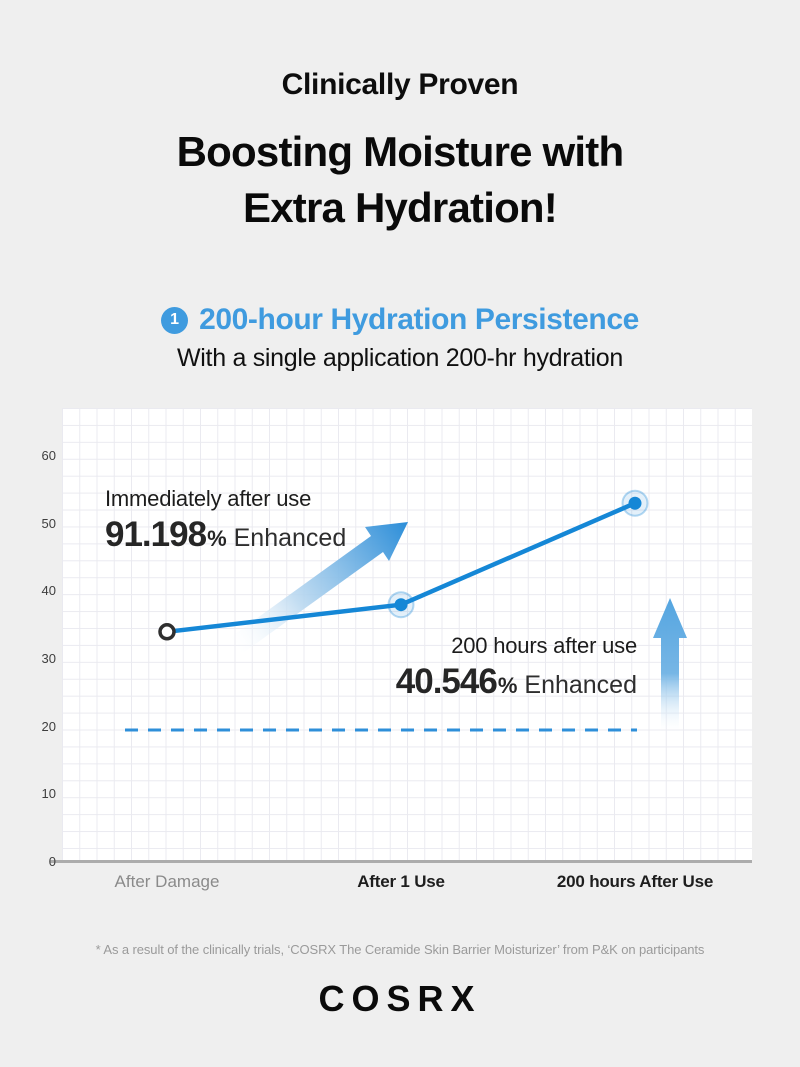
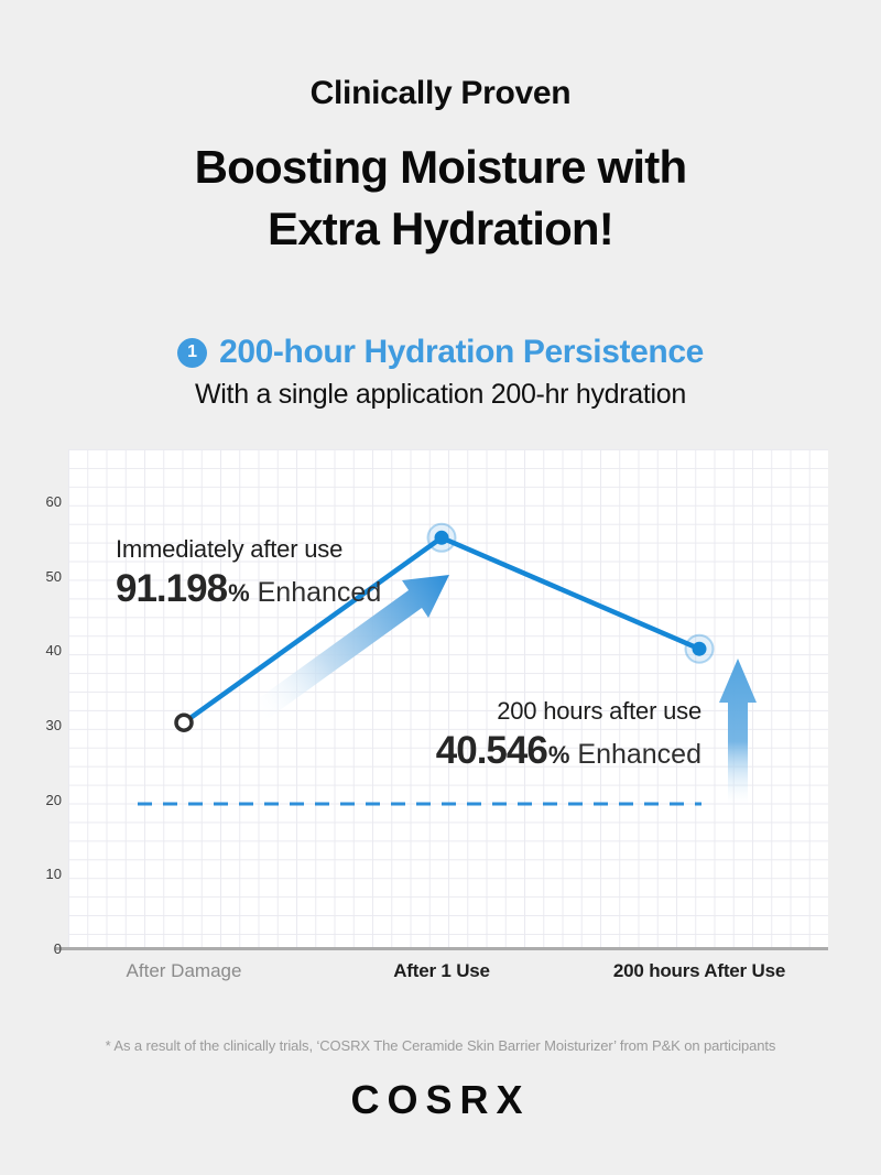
After Damage: 34 -> 30
After 1 Use: 38 -> 55
200 hours After Use: 53 -> 40
